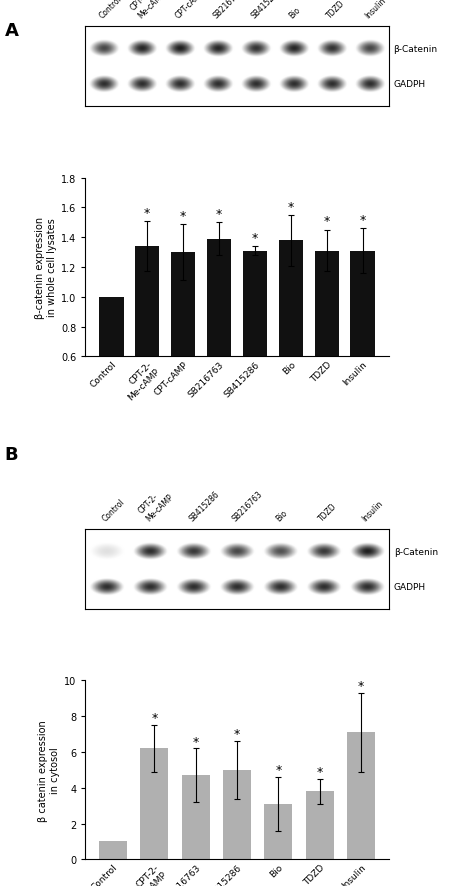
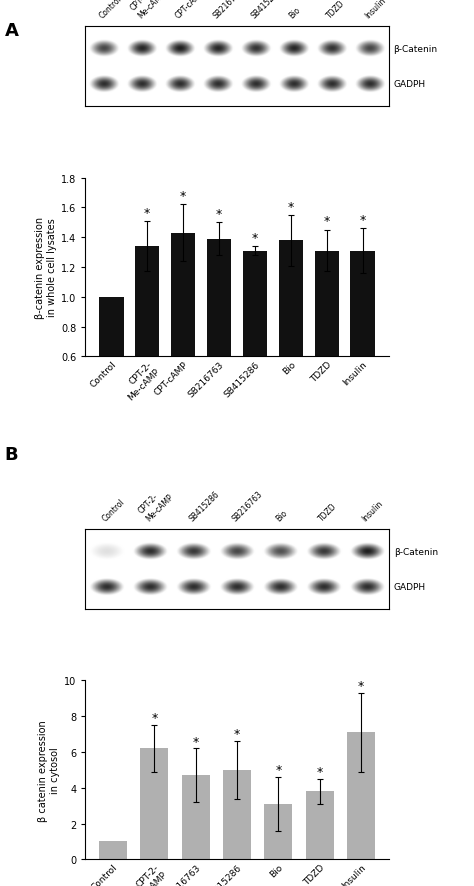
CPT-cAMP: 1.30 -> 1.43
